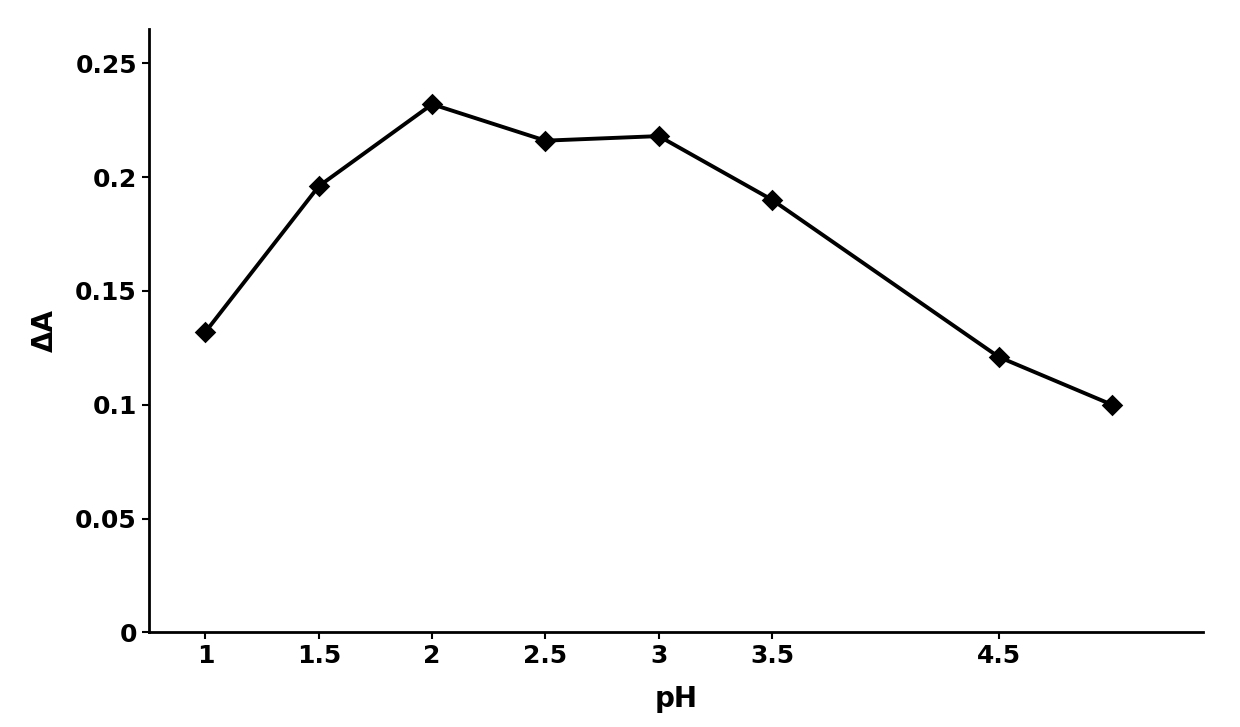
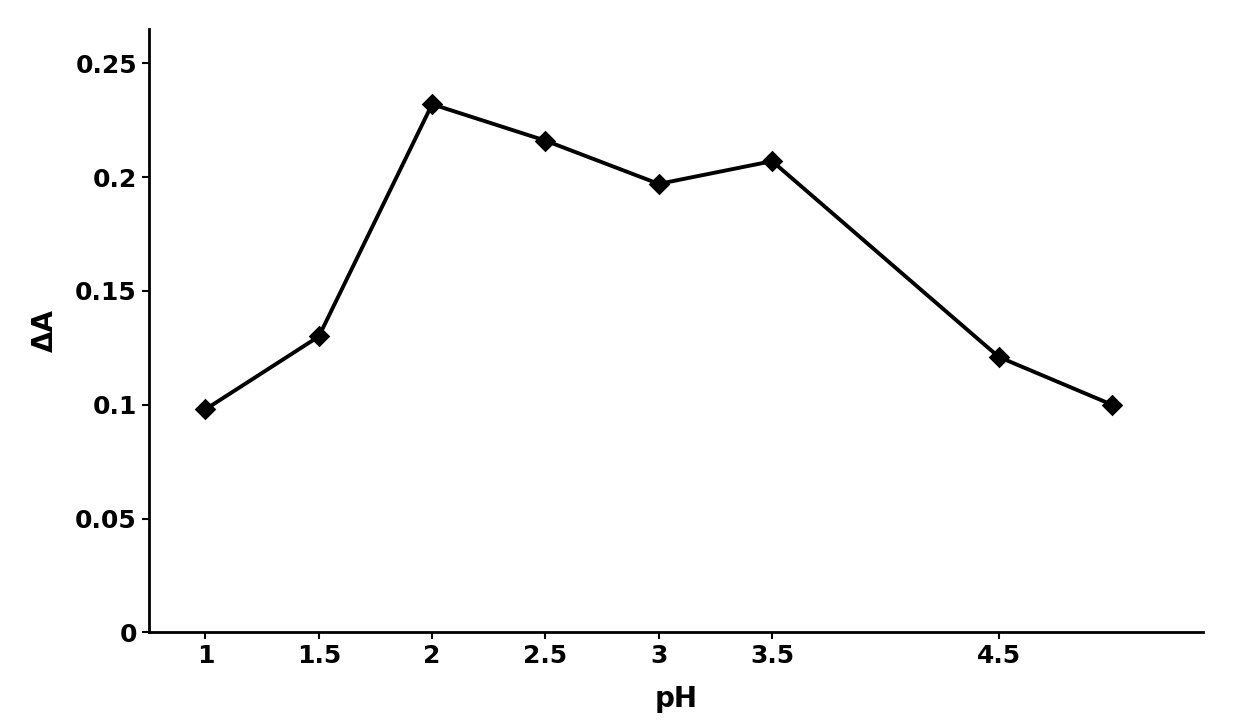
1: 0.132 -> 0.098
1.5: 0.196 -> 0.130
3: 0.218 -> 0.197
3.5: 0.190 -> 0.207
